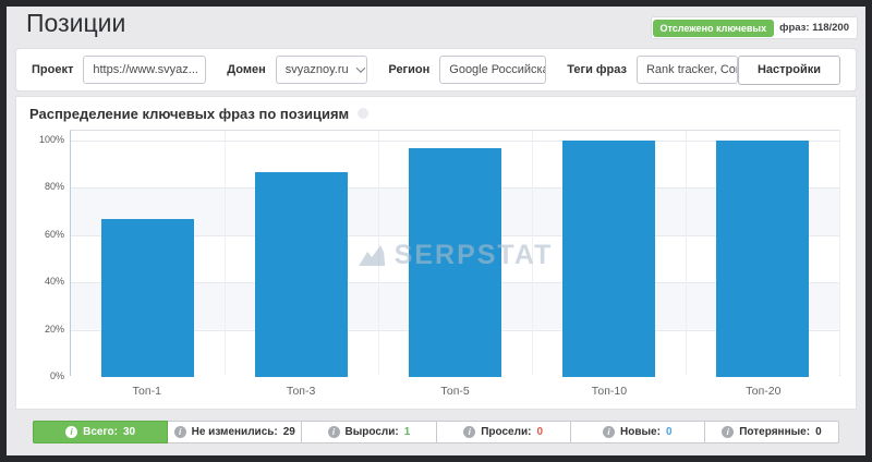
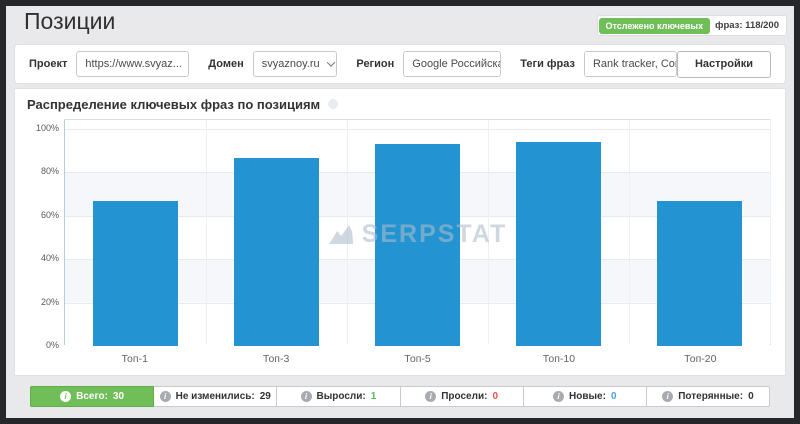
Топ-5: 97% -> 93%
Топ-10: 100% -> 94%
Топ-20: 100% -> 67%
